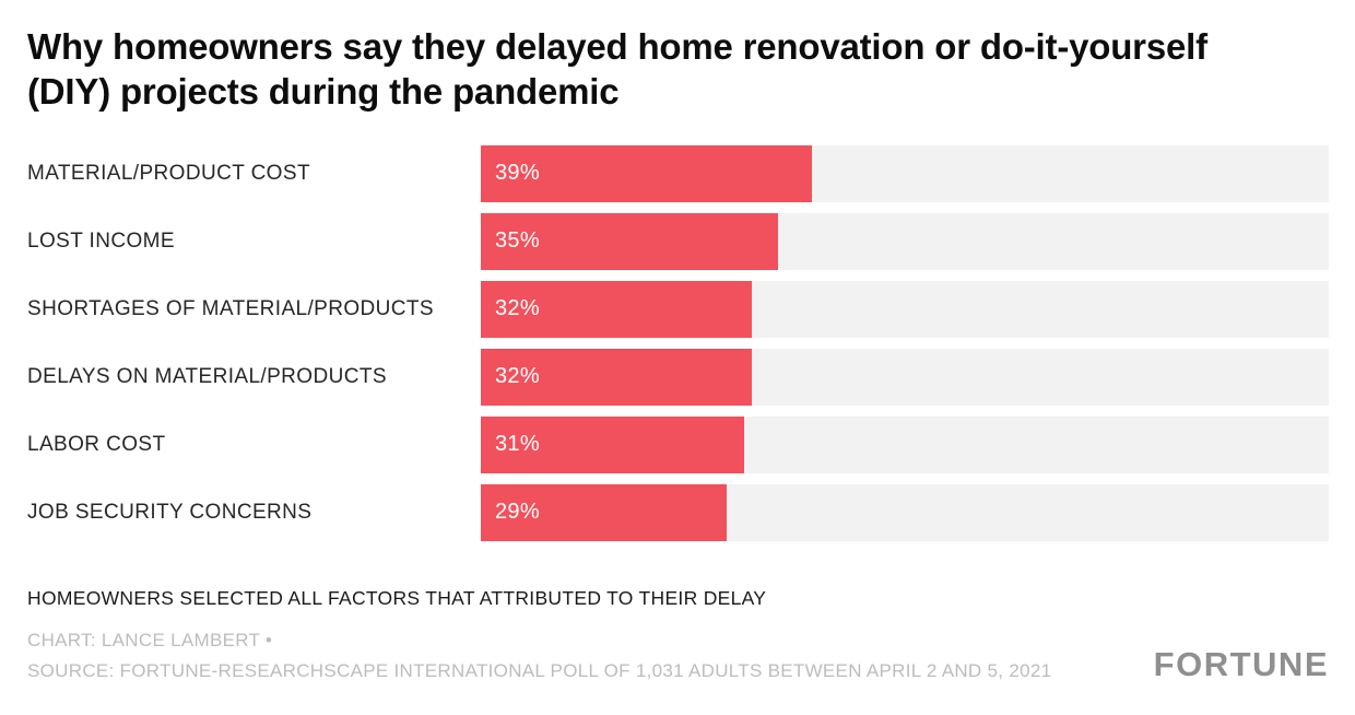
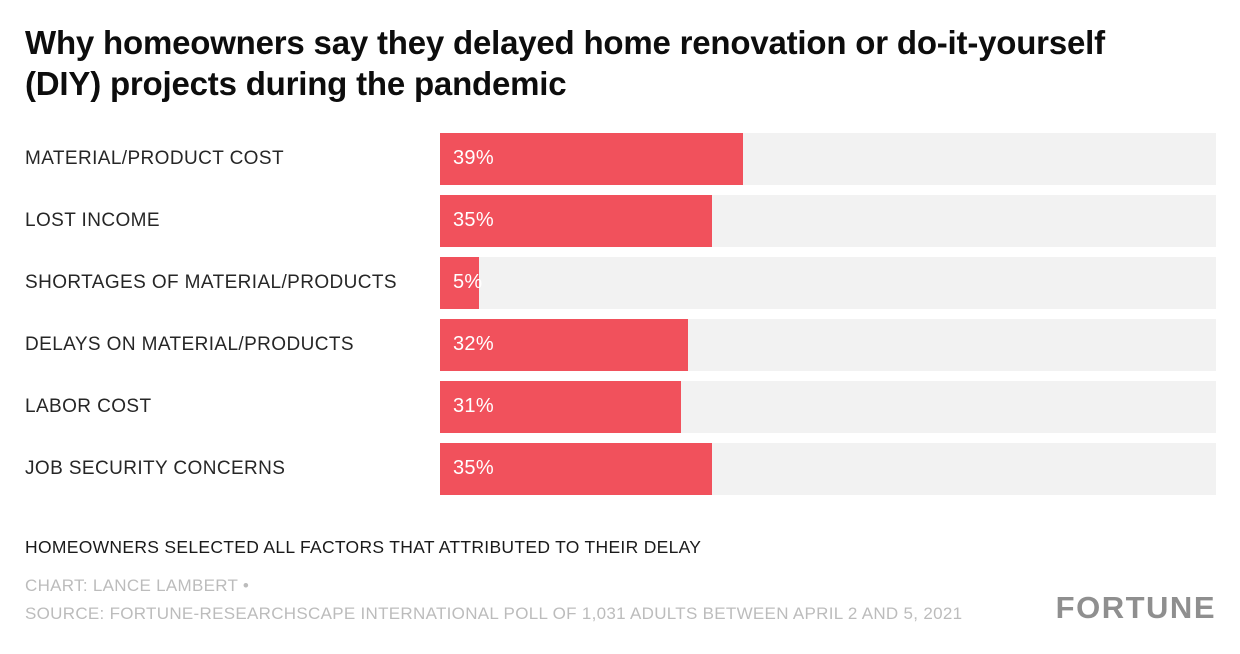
SHORTAGES OF MATERIAL/PRODUCTS: 32% -> 5%
JOB SECURITY CONCERNS: 29% -> 35%
